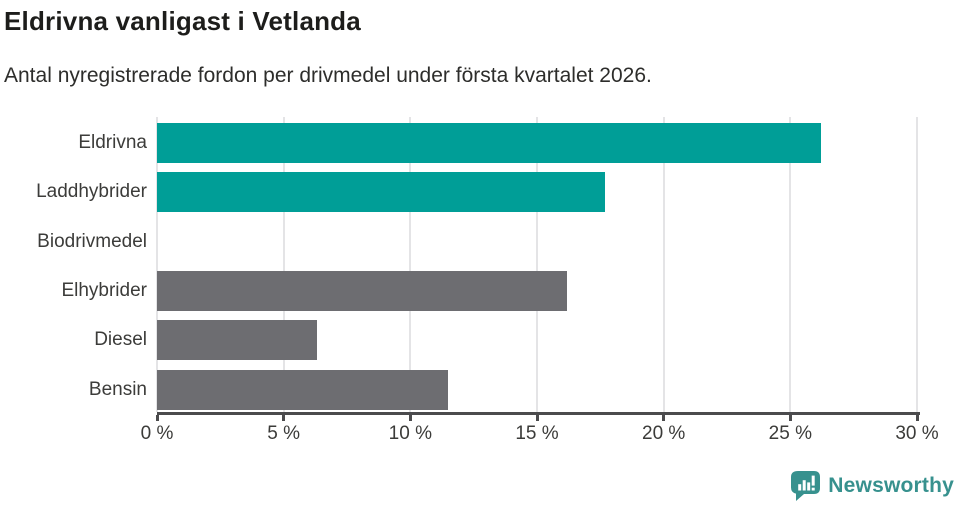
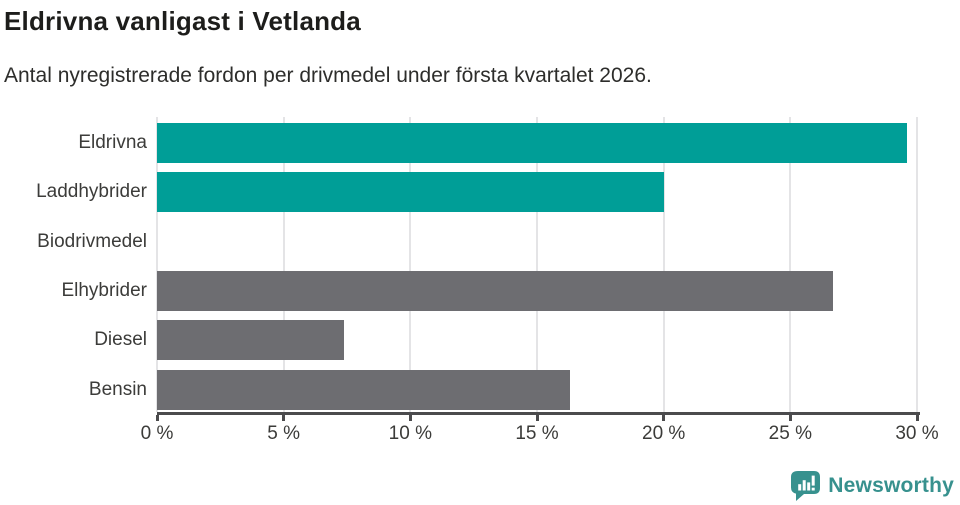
Eldrivna: 26.2% -> 29.6%
Laddhybrider: 17.7% -> 20.0%
Elhybrider: 16.2% -> 26.7%
Diesel: 6.3% -> 7.4%
Bensin: 11.5% -> 16.3%
